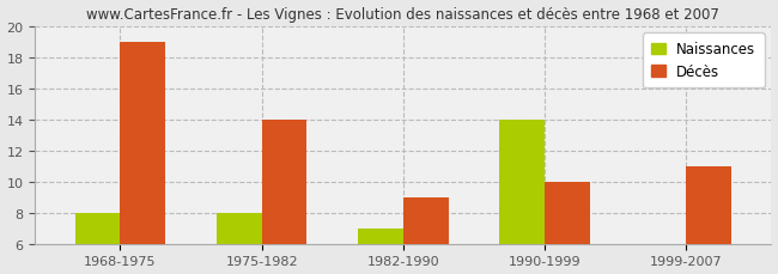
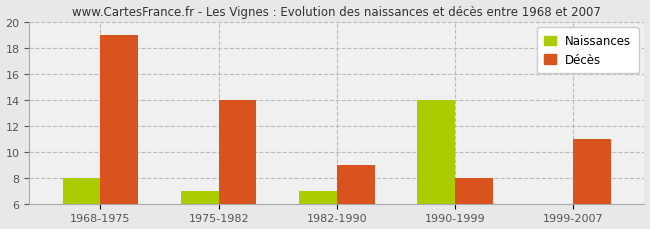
Naissances/1975-1982: 8 -> 7
Décès/1990-1999: 10 -> 8
